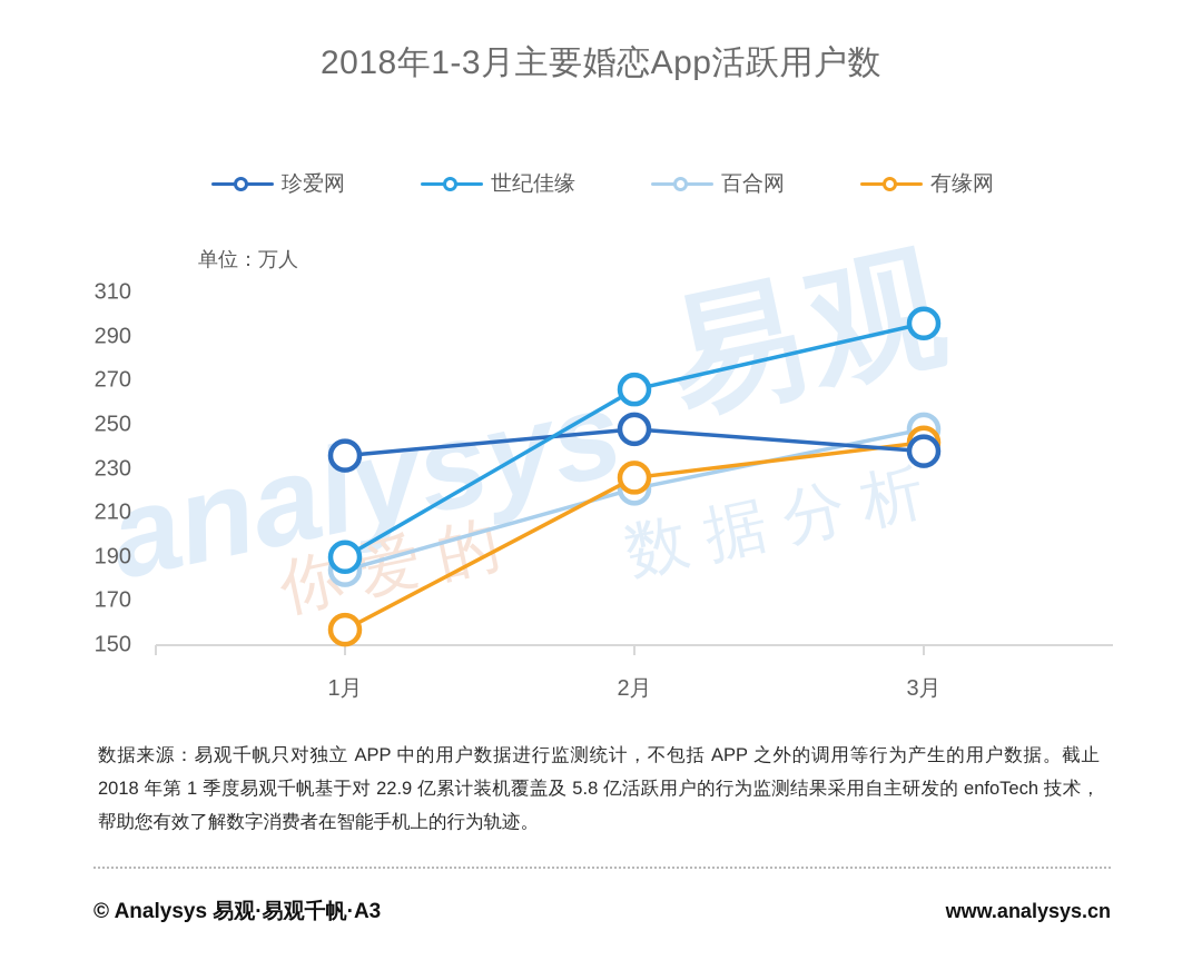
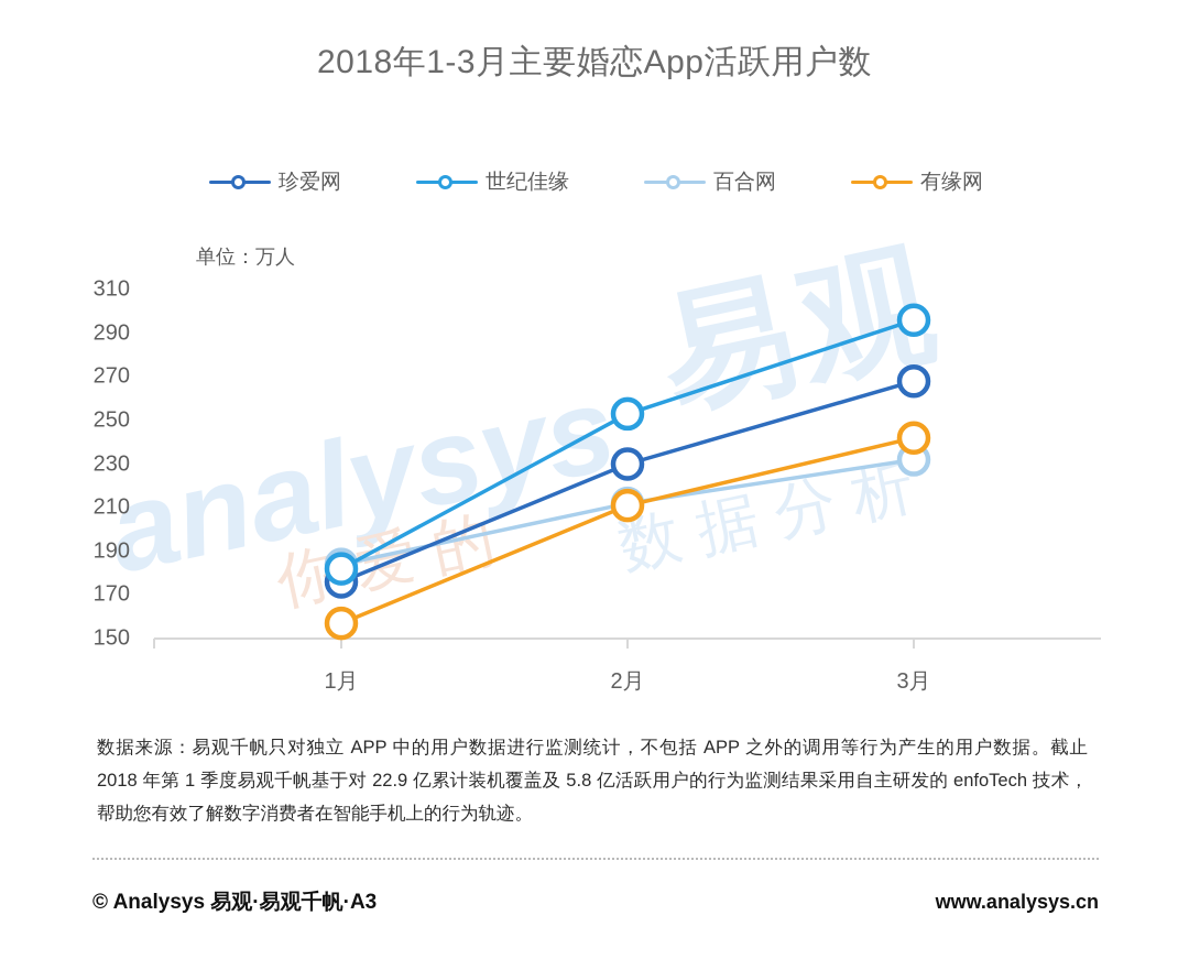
珍爱网/1月: 236 -> 176
世纪佳缘/1月: 190 -> 182
珍爱网/2月: 248 -> 230
世纪佳缘/2月: 266 -> 253
百合网/2月: 221 -> 212
有缘网/2月: 226 -> 211
珍爱网/3月: 238 -> 268
百合网/3月: 248 -> 232
